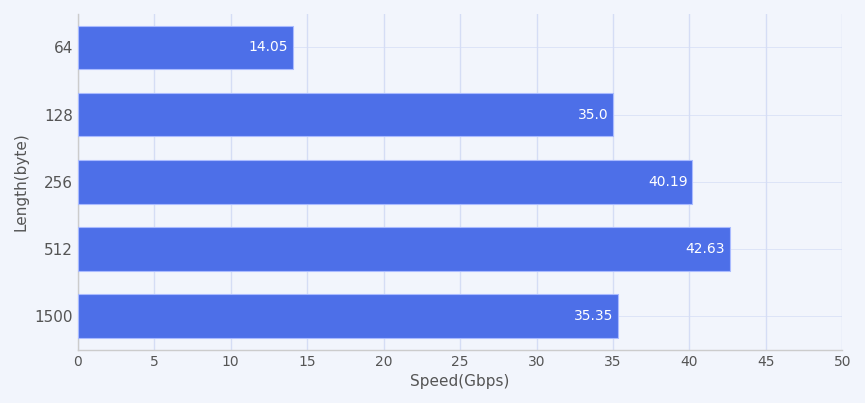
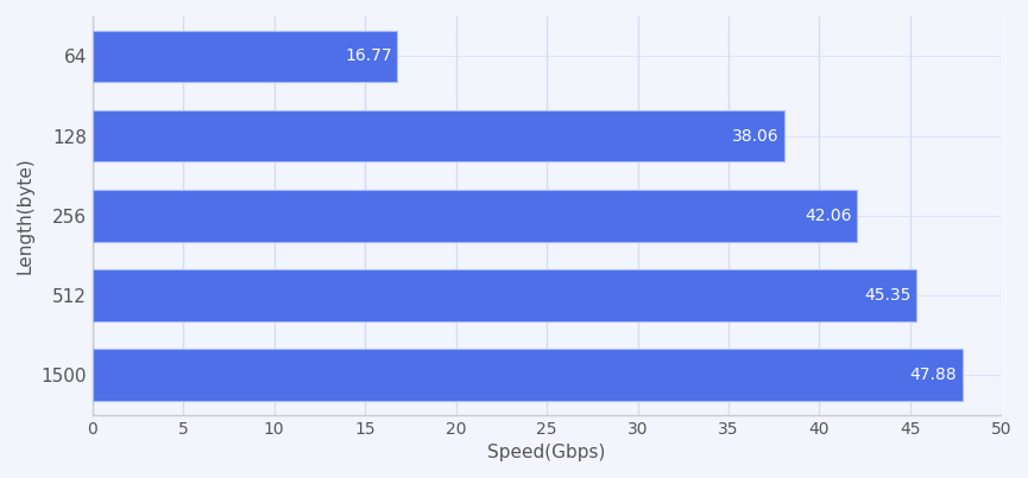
64: 14.05 -> 16.77
128: 35.0 -> 38.06
256: 40.19 -> 42.06
512: 42.63 -> 45.35
1500: 35.35 -> 47.88
